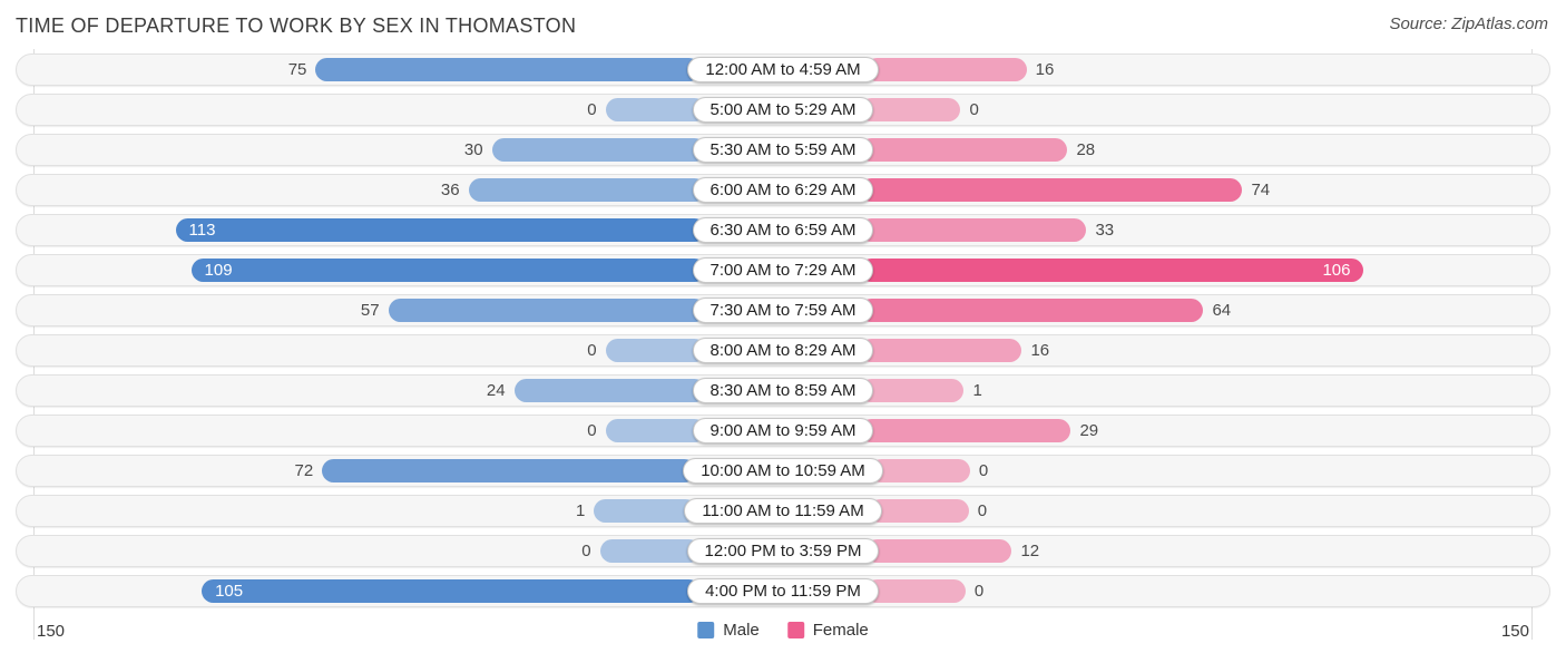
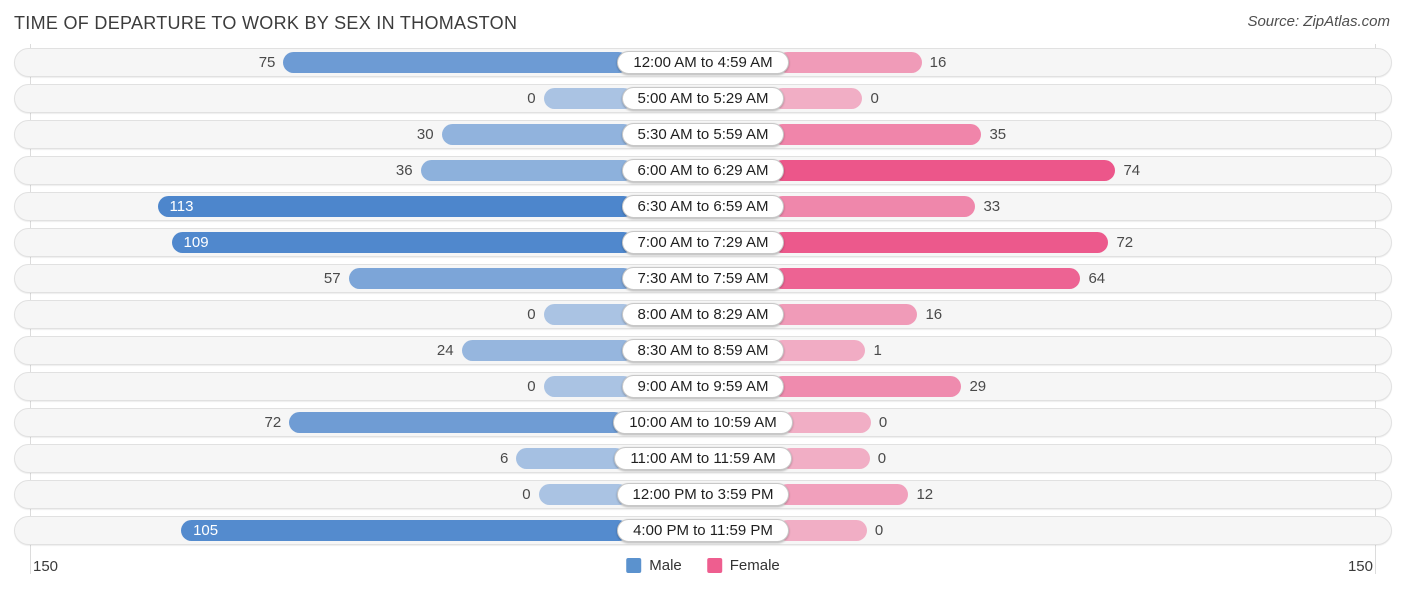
Female/5:30 AM to 5:59 AM: 28 -> 35
Female/7:00 AM to 7:29 AM: 106 -> 72
Male/11:00 AM to 11:59 AM: 1 -> 6
